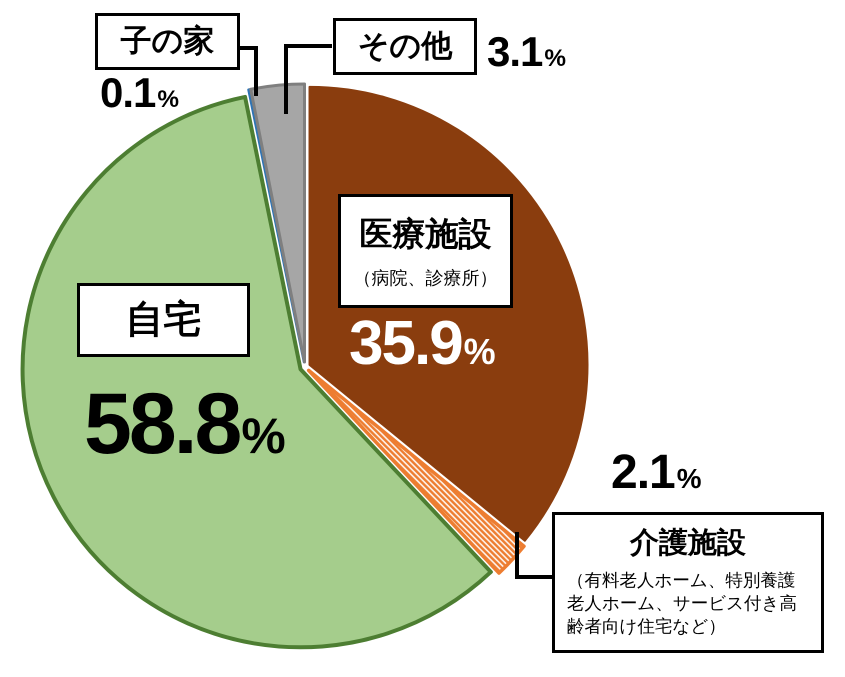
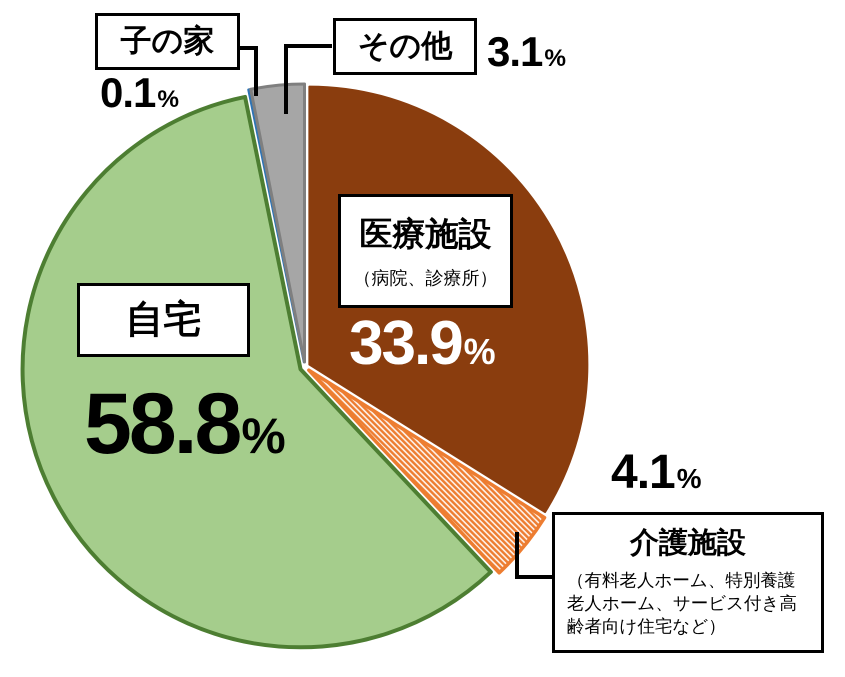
医療施設: 35.9 -> 33.9
介護施設: 2.1 -> 4.1
